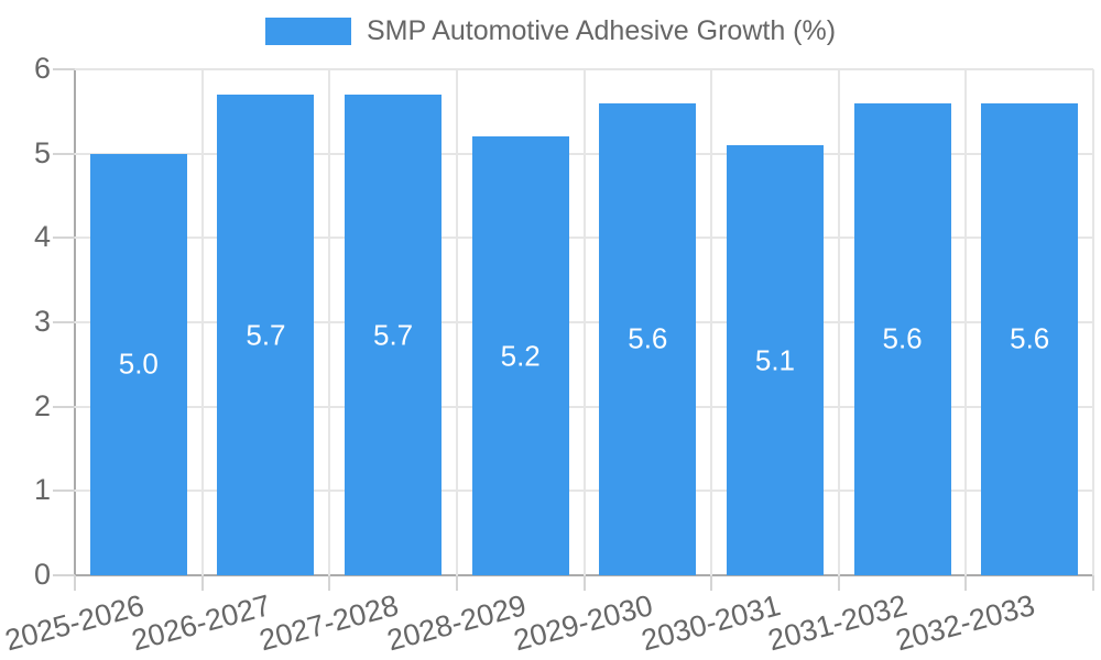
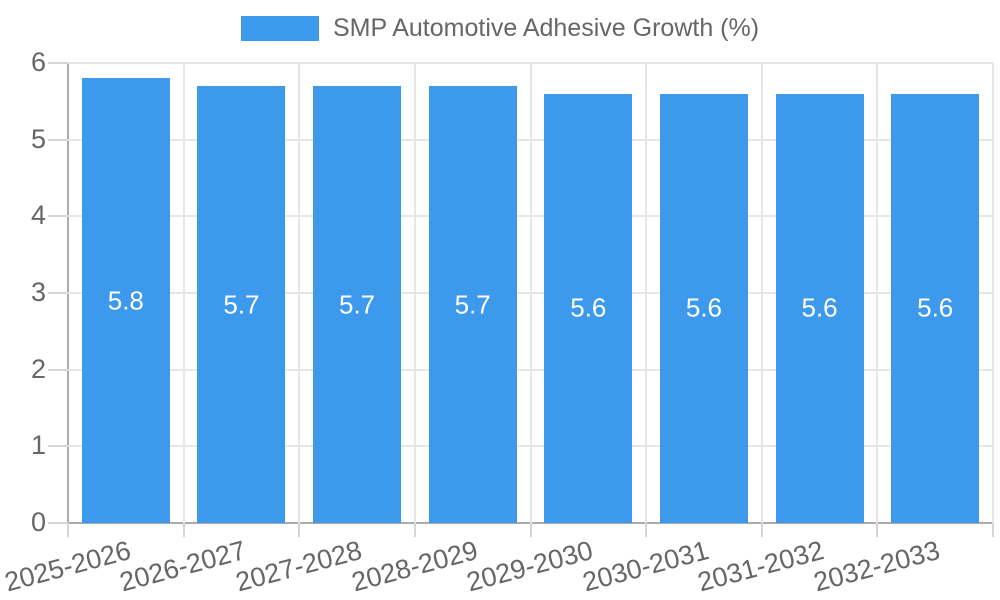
2025-2026: 5.0 -> 5.8
2028-2029: 5.2 -> 5.7
2030-2031: 5.1 -> 5.6
